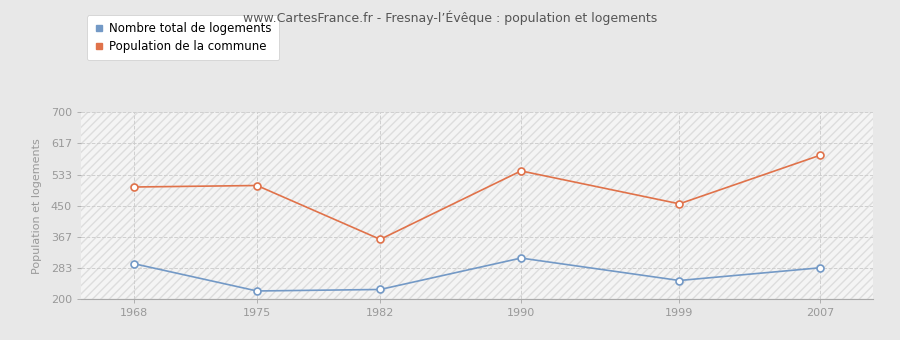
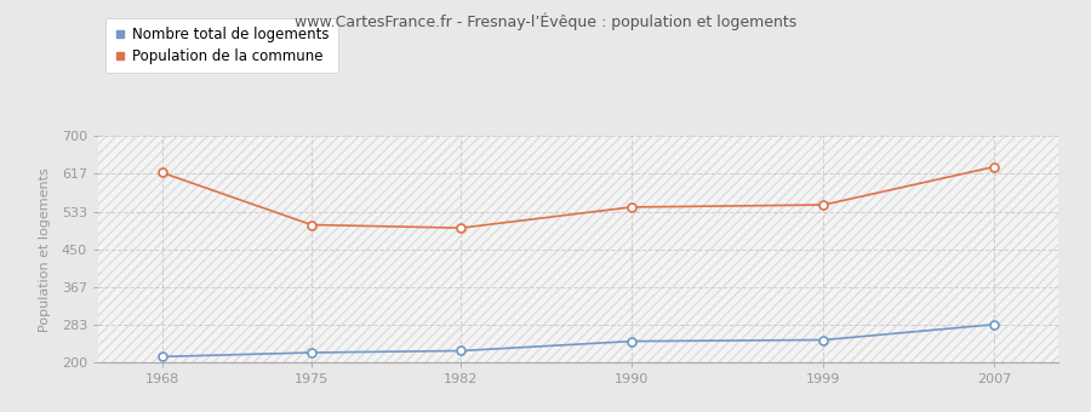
Nombre total de logements/1968: 295 -> 213
Population de la commune/1968: 500 -> 619
Population de la commune/1982: 360 -> 497
Nombre total de logements/1990: 310 -> 247
Population de la commune/1999: 455 -> 548
Population de la commune/2007: 585 -> 632
